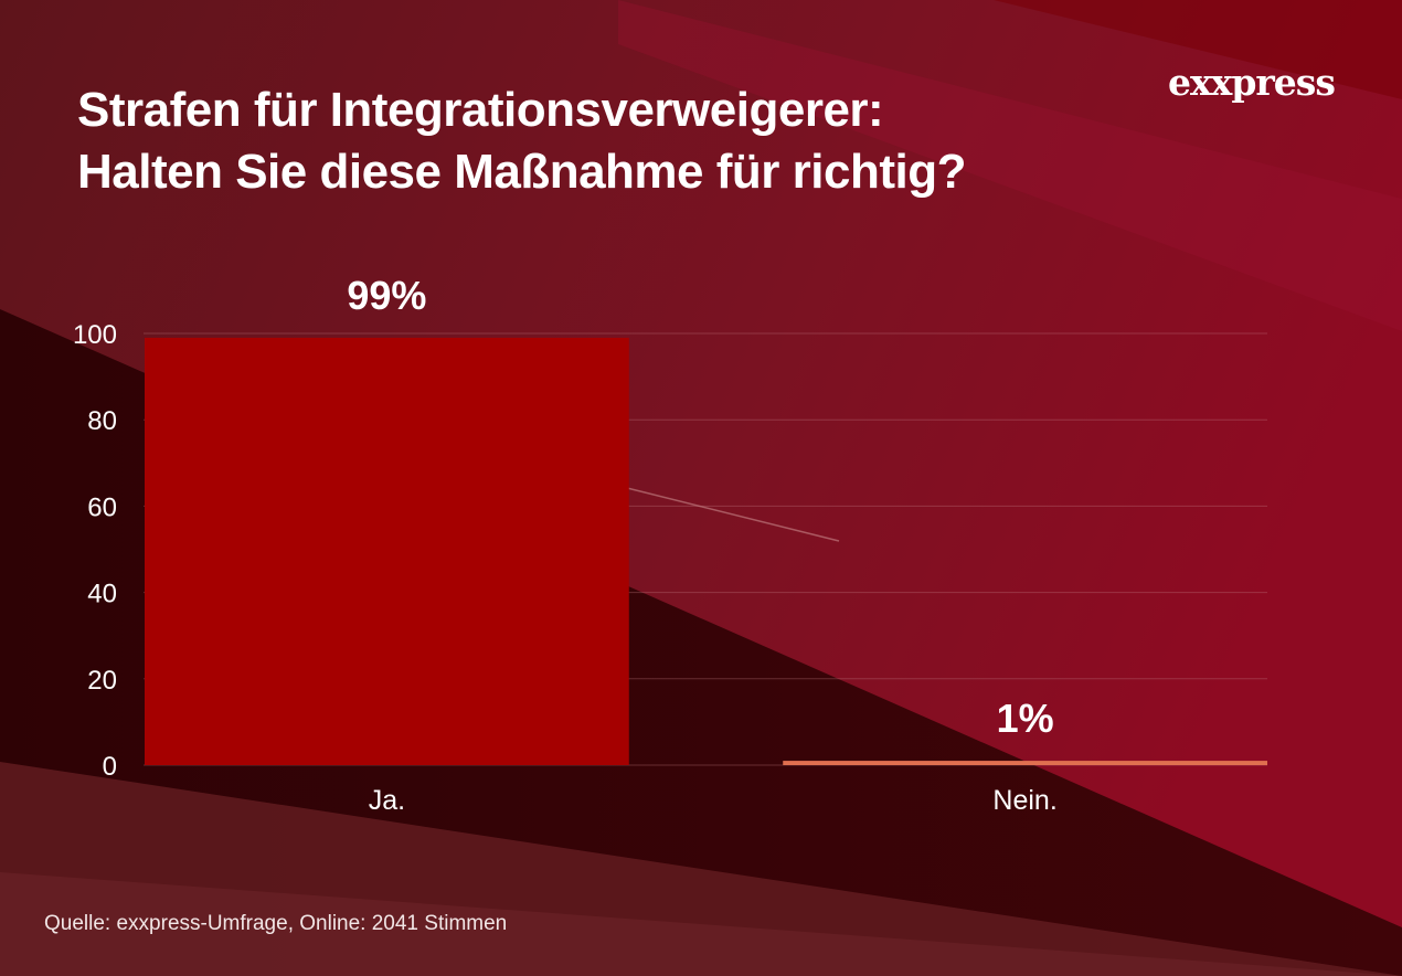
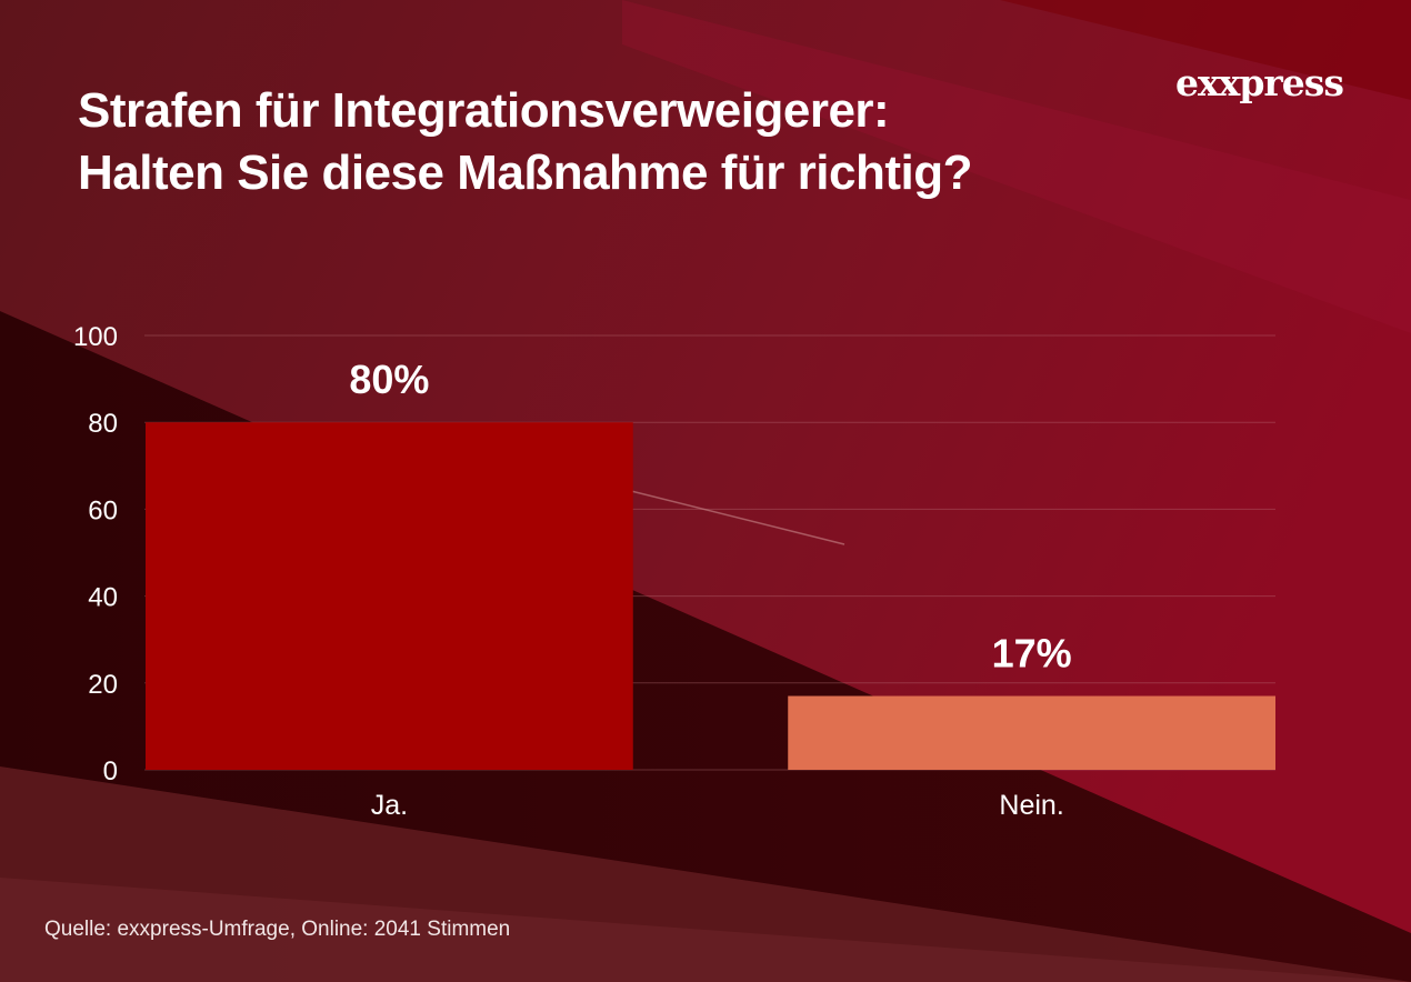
Ja.: 99% -> 80%
Nein.: 1% -> 17%
